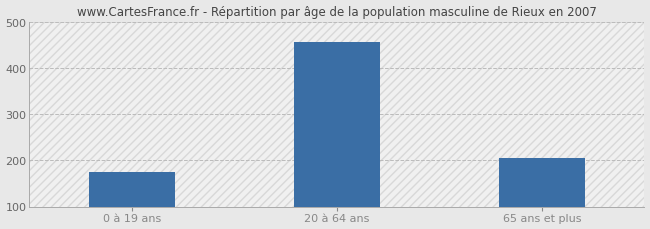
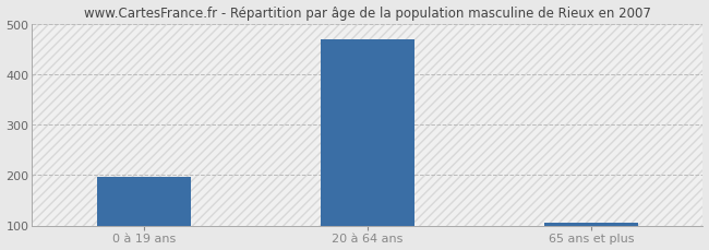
0 à 19 ans: 175 -> 197
20 à 64 ans: 455 -> 469
65 ans et plus: 205 -> 106
